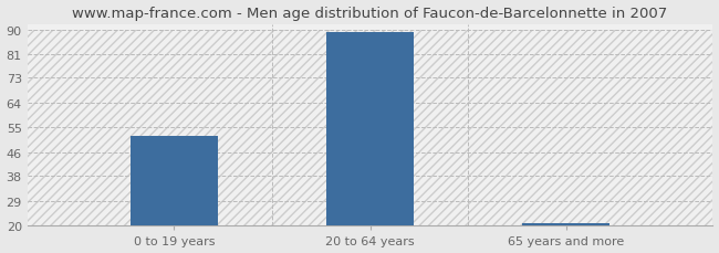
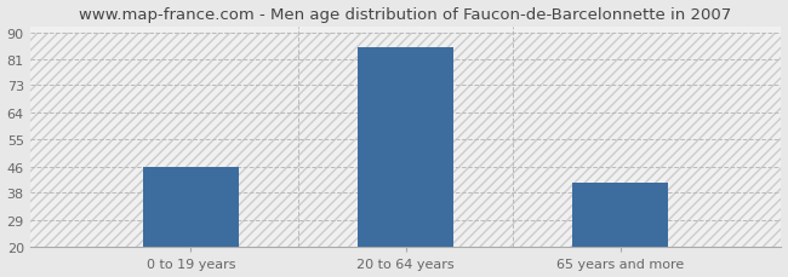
0 to 19 years: 52 -> 46
20 to 64 years: 89 -> 85
65 years and more: 21 -> 41
